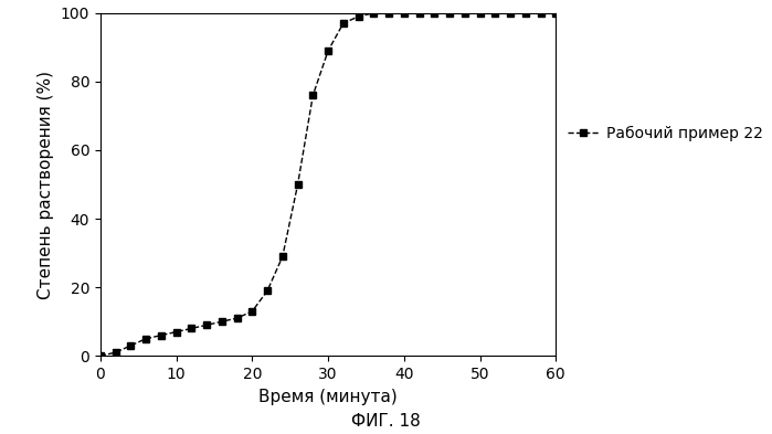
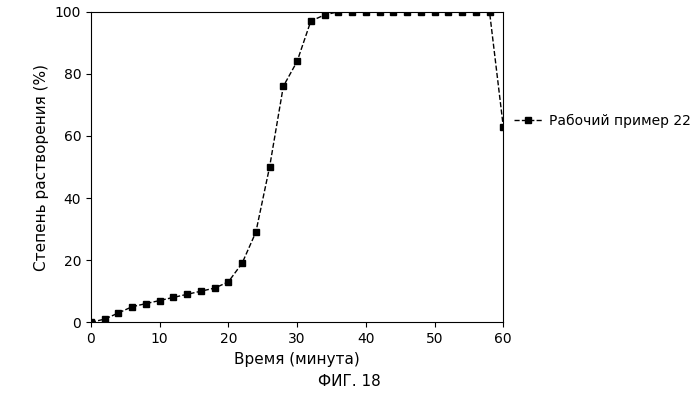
30: 89 -> 84
60: 100 -> 63
